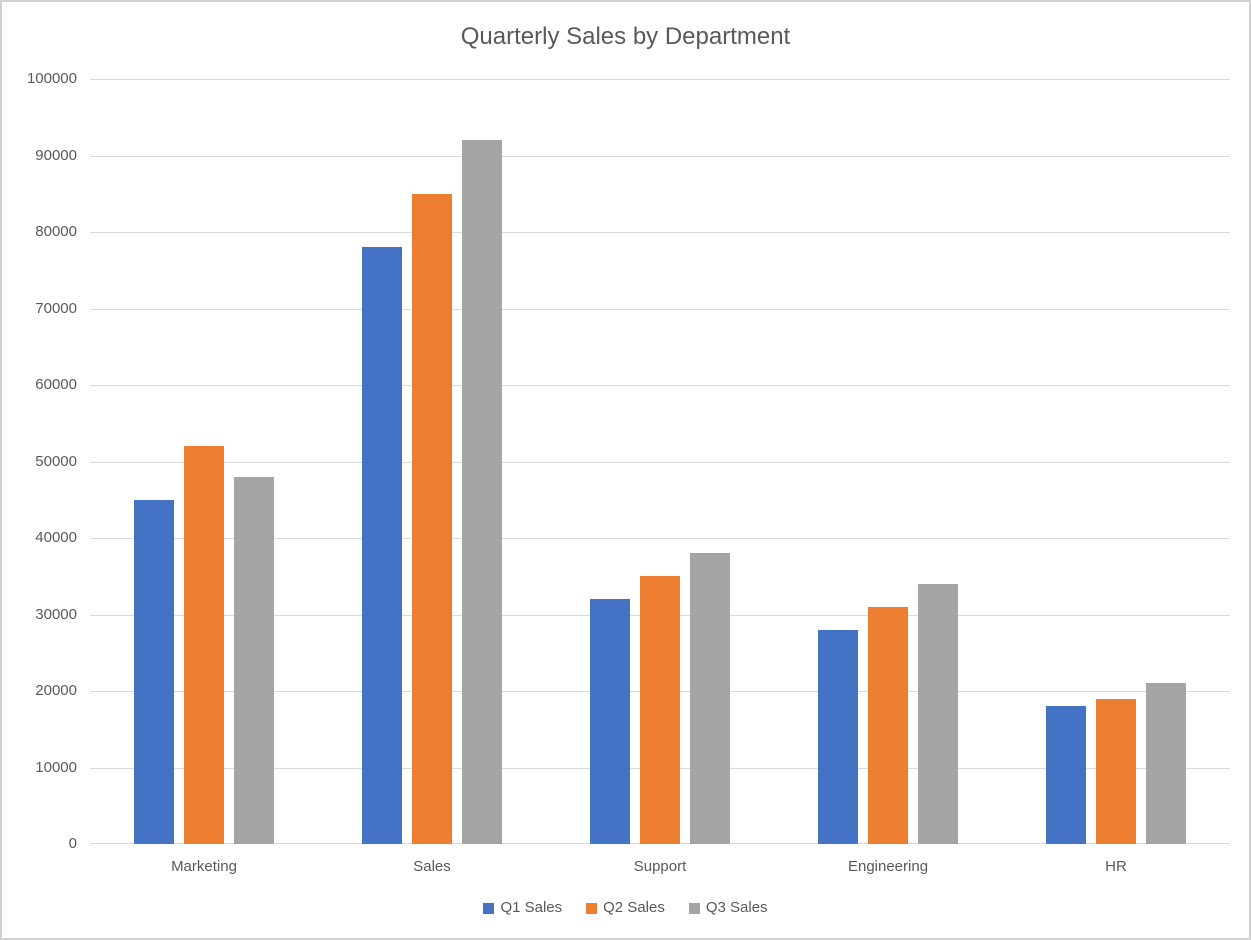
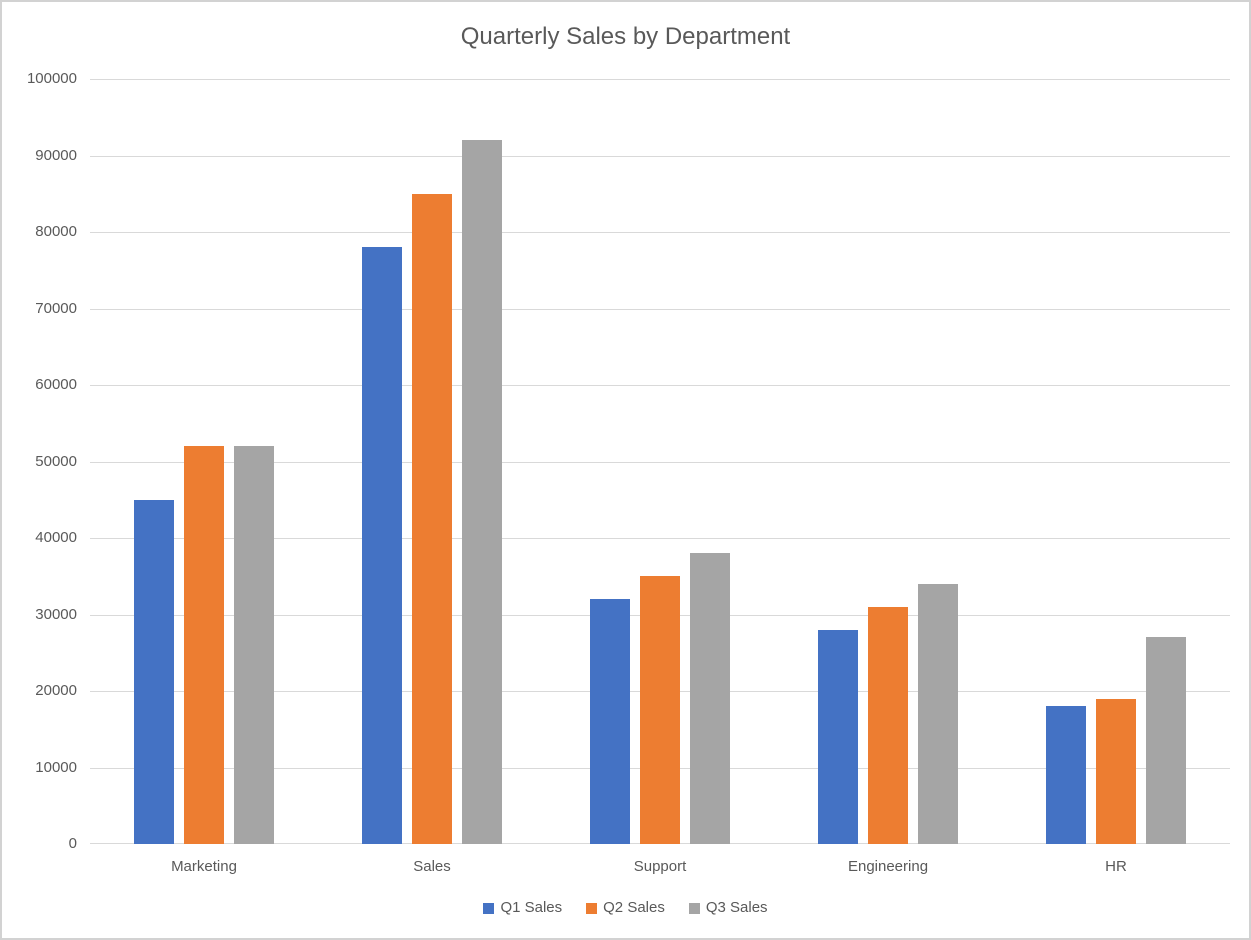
Q3 Sales/Marketing: 48000 -> 52000
Q3 Sales/HR: 21000 -> 27000
